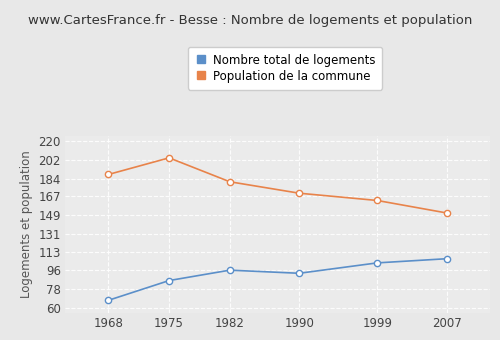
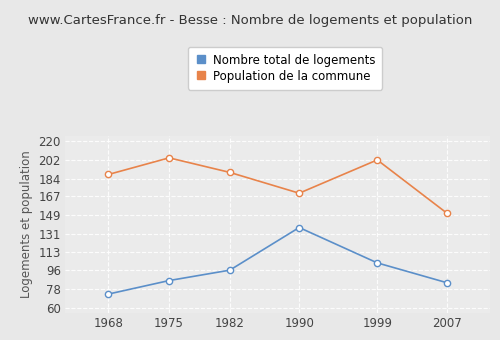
Nombre total de logements/1968: 67 -> 73
Population de la commune/1982: 181 -> 190
Nombre total de logements/1990: 93 -> 137
Population de la commune/1999: 163 -> 202
Nombre total de logements/2007: 107 -> 84
